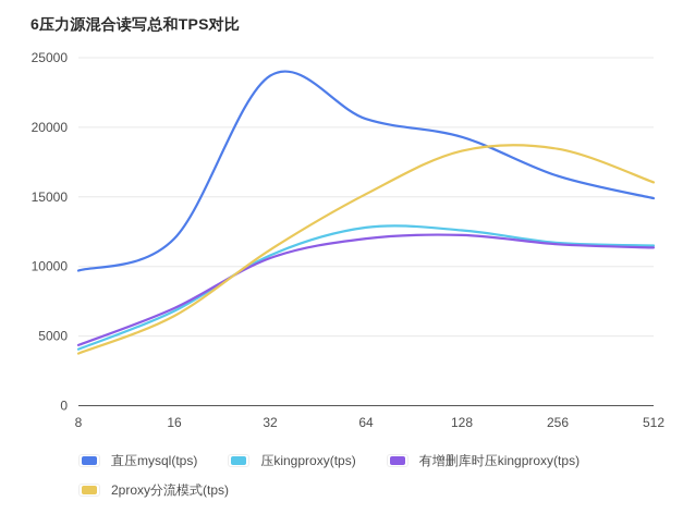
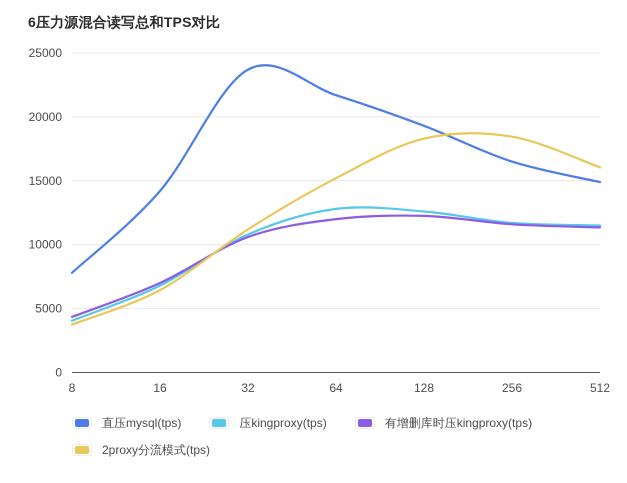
直压mysql(tps)/8: 9700 -> 7800
直压mysql(tps)/16: 12000 -> 14200
直压mysql(tps)/64: 20600 -> 21700
